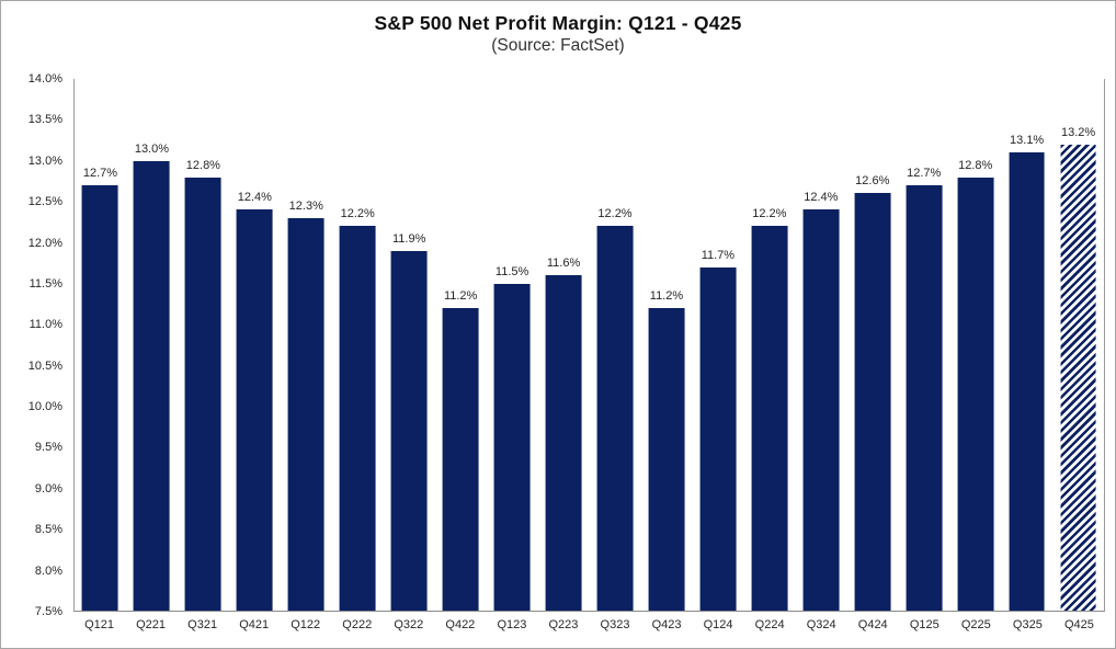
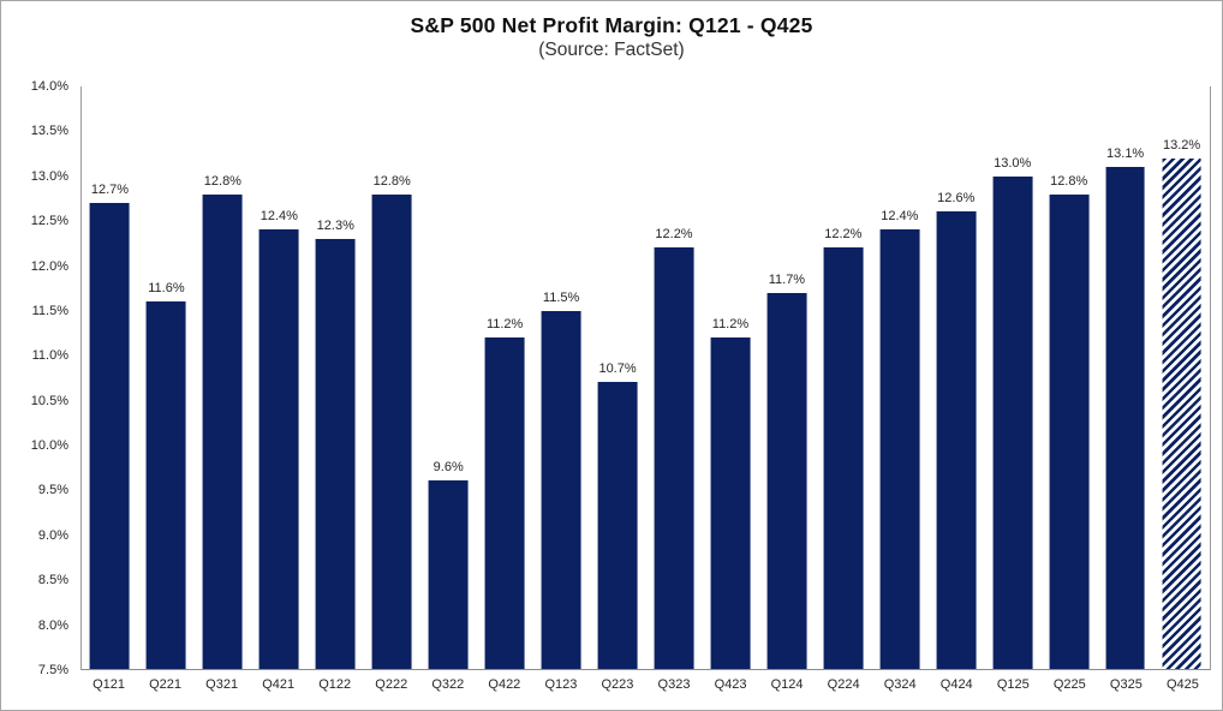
Q221: 13.0% -> 11.6%
Q222: 12.2% -> 12.8%
Q322: 11.9% -> 9.6%
Q223: 11.6% -> 10.7%
Q125: 12.7% -> 13.0%
